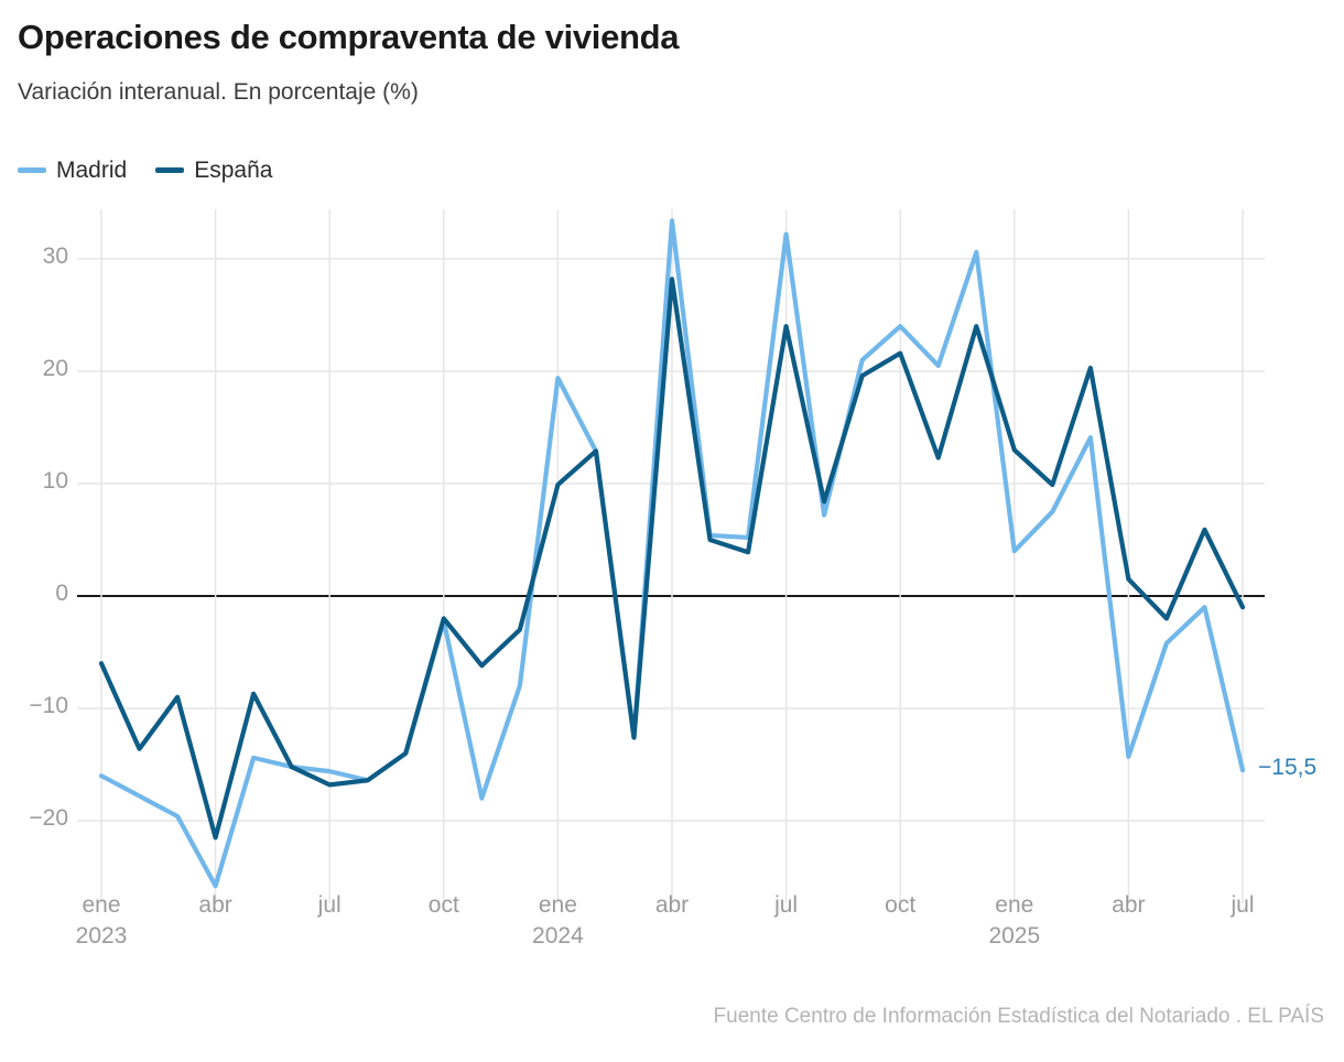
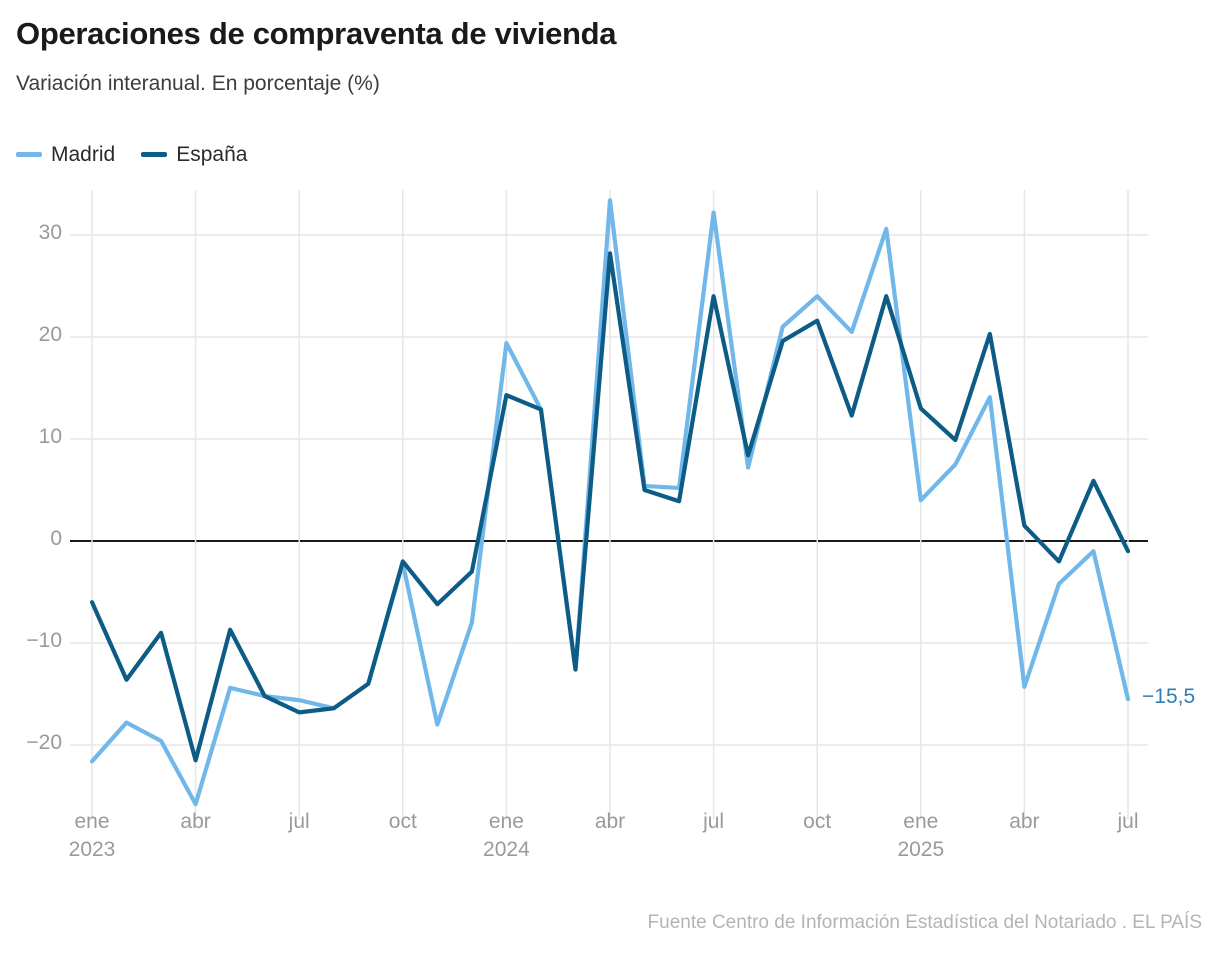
Madrid/ene 2023: -16.0 -> -21.6
España/ene 2024: 9.9 -> 14.3
